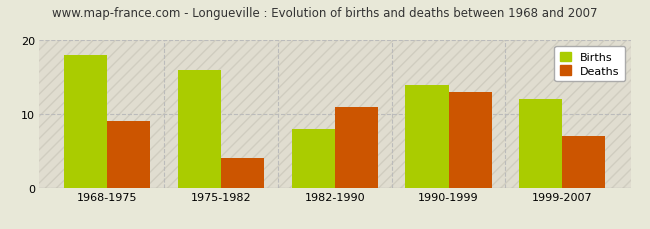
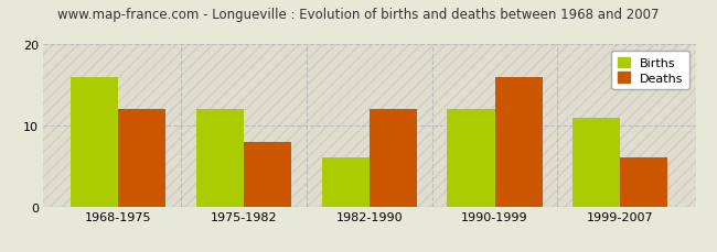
Births/1968-1975: 18 -> 16
Deaths/1968-1975: 9 -> 12
Births/1975-1982: 16 -> 12
Deaths/1975-1982: 4 -> 8
Births/1982-1990: 8 -> 6
Deaths/1982-1990: 11 -> 12
Births/1990-1999: 14 -> 12
Deaths/1990-1999: 13 -> 16
Births/1999-2007: 12 -> 11
Deaths/1999-2007: 7 -> 6
